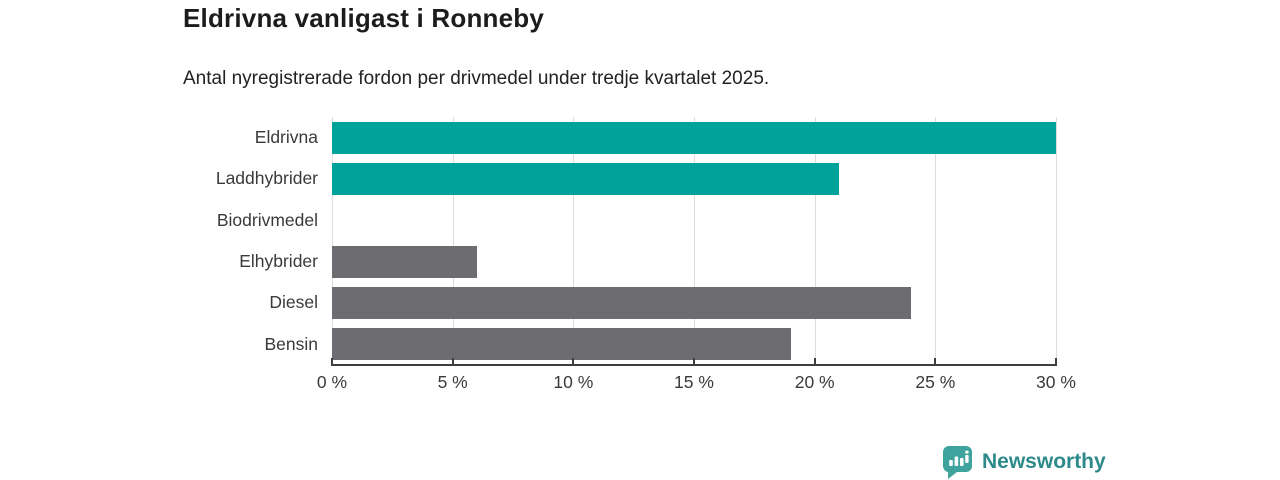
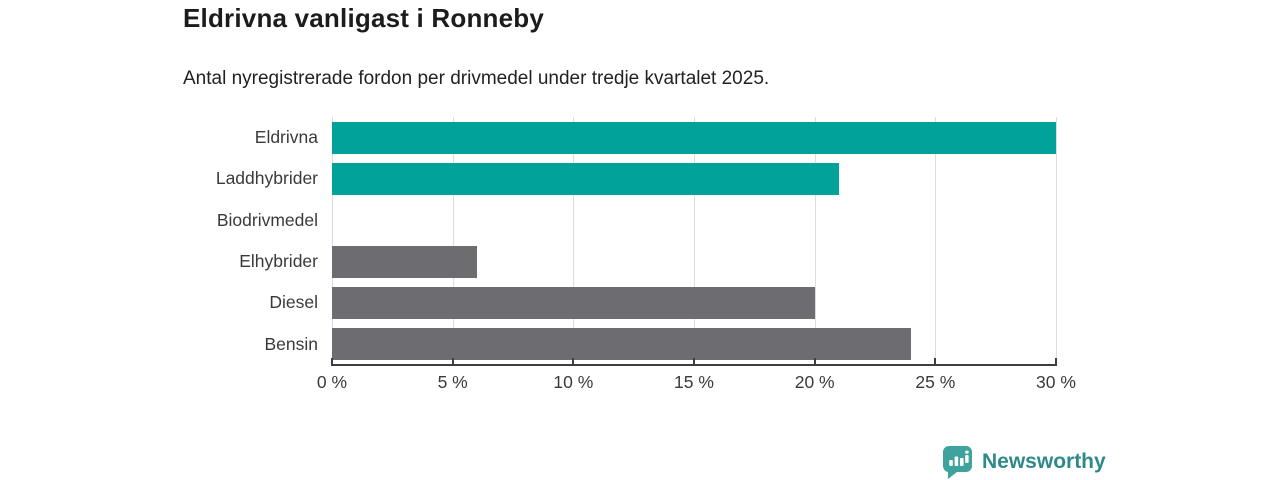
Diesel: 24% -> 20%
Bensin: 19% -> 24%
